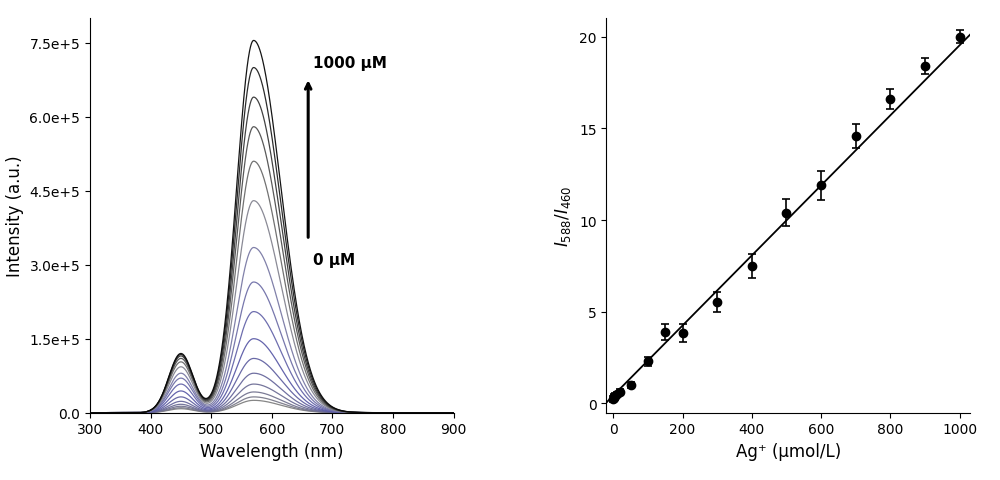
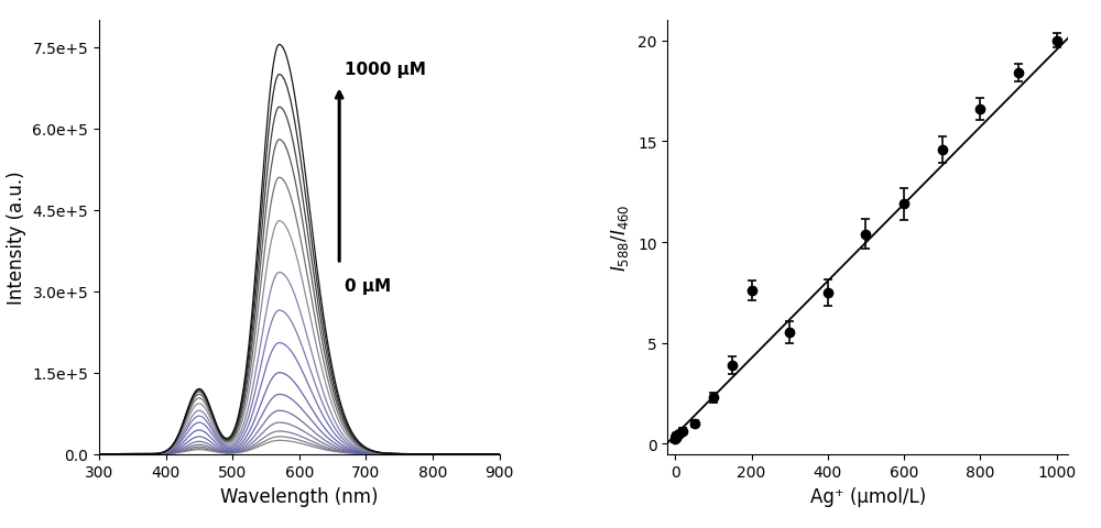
200: 3.9 -> 7.6
